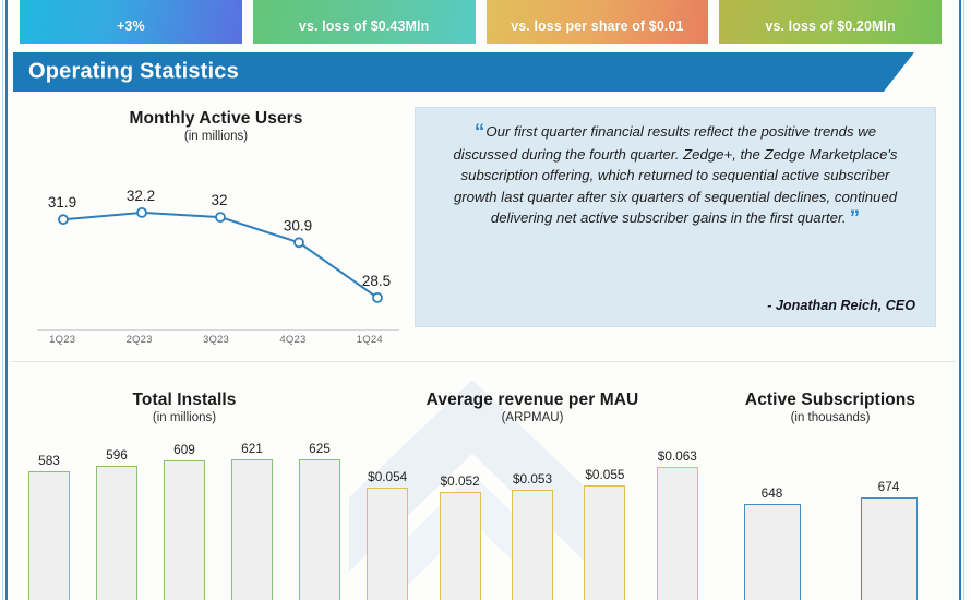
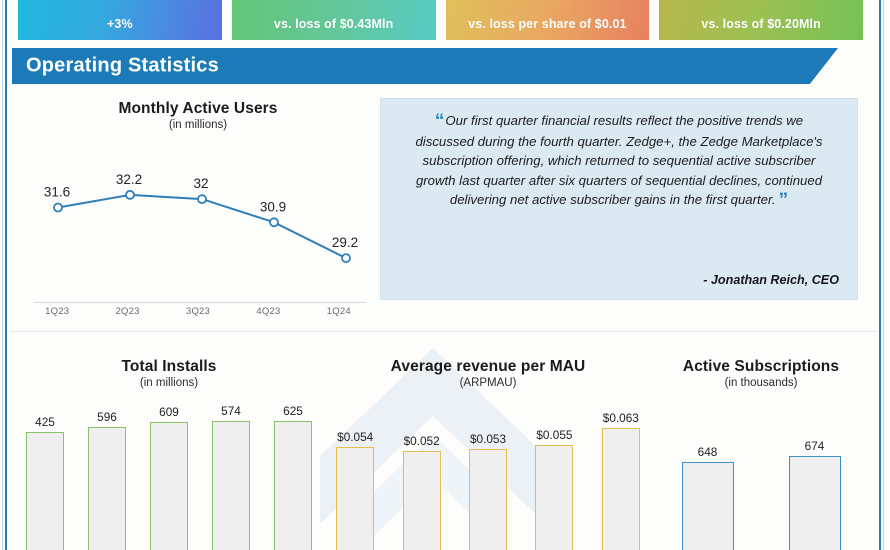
Monthly Active Users/1Q23: 31.9 -> 31.6
Monthly Active Users/1Q24: 28.5 -> 29.2
Total Installs/1Q23: 583 -> 425
Total Installs/4Q23: 621 -> 574
